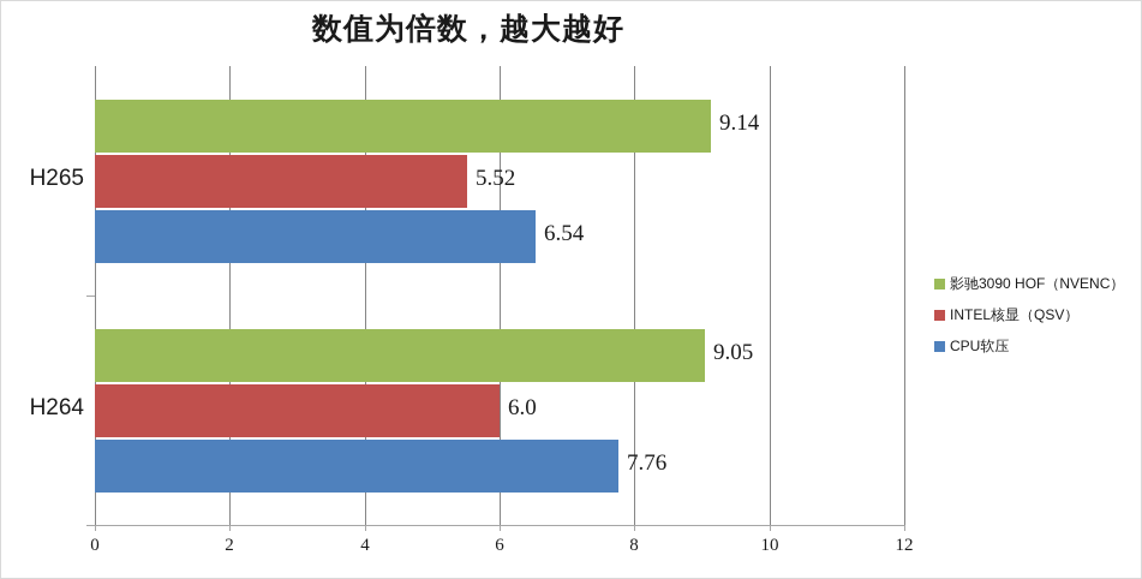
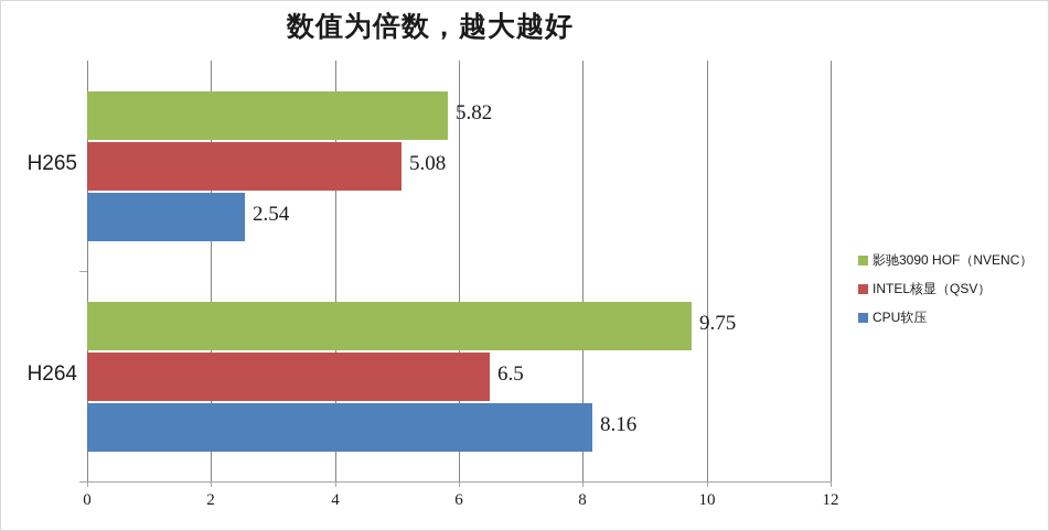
影驰3090 HOF（NVENC）/H264: 9.05 -> 9.75
INTEL核显（QSV）/H264: 6.0 -> 6.5
CPU软压/H264: 7.76 -> 8.16
影驰3090 HOF（NVENC）/H265: 9.14 -> 5.82
INTEL核显（QSV）/H265: 5.52 -> 5.08
CPU软压/H265: 6.54 -> 2.54
